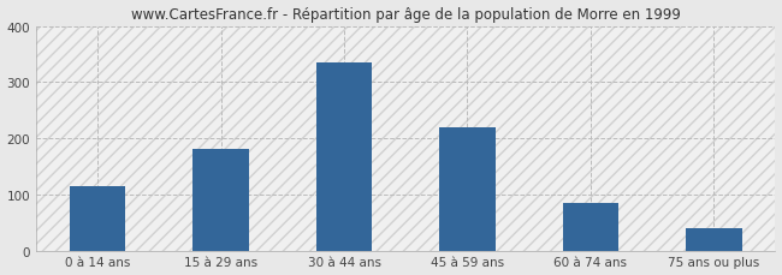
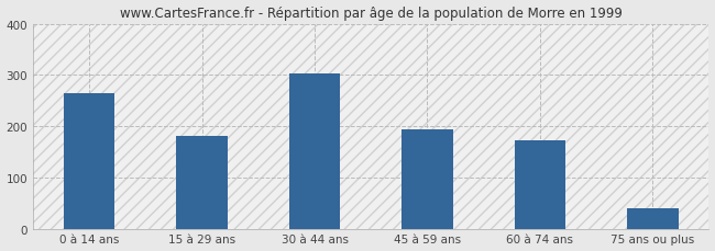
0 à 14 ans: 115 -> 265
30 à 44 ans: 335 -> 303
45 à 59 ans: 220 -> 193
60 à 74 ans: 85 -> 172
